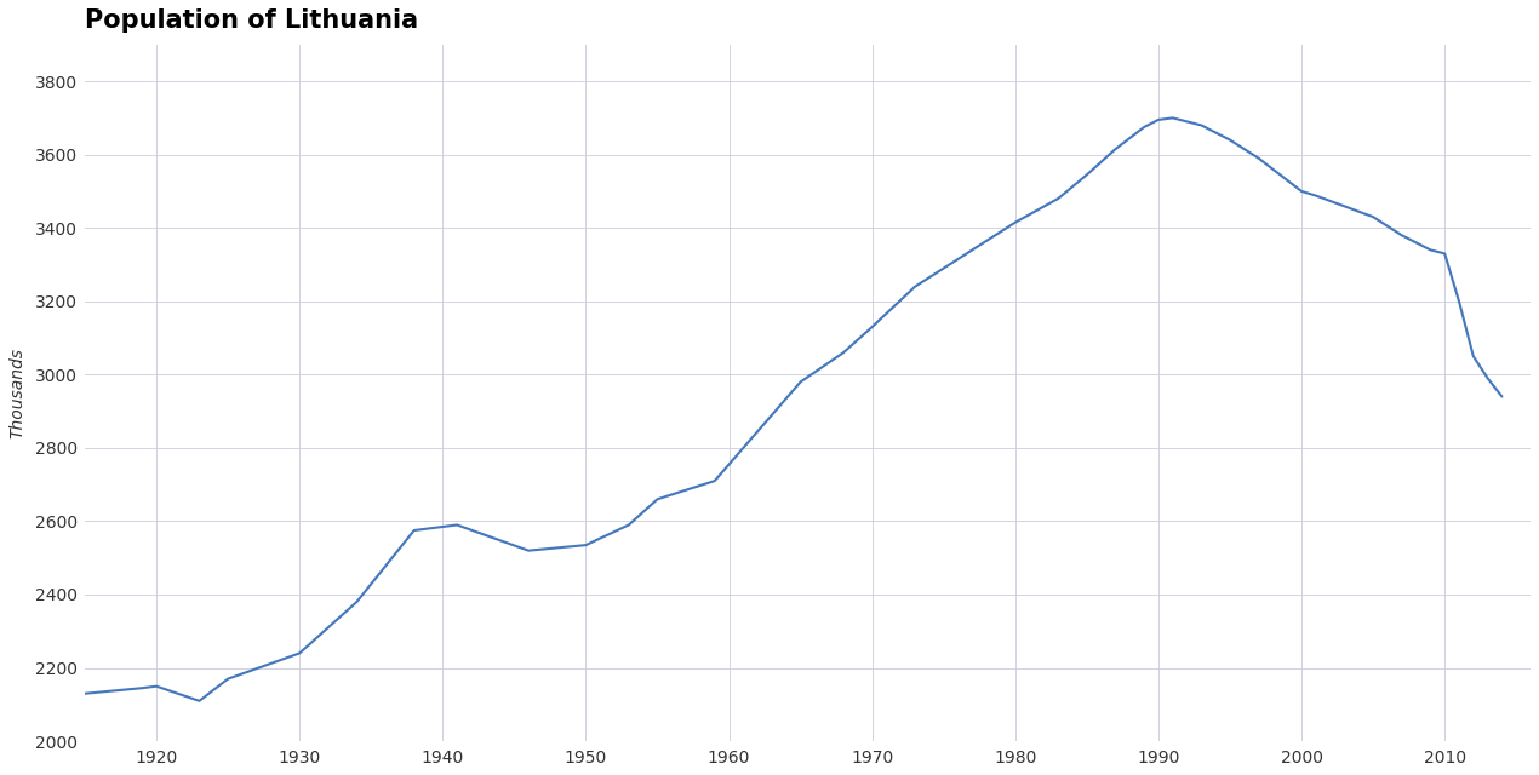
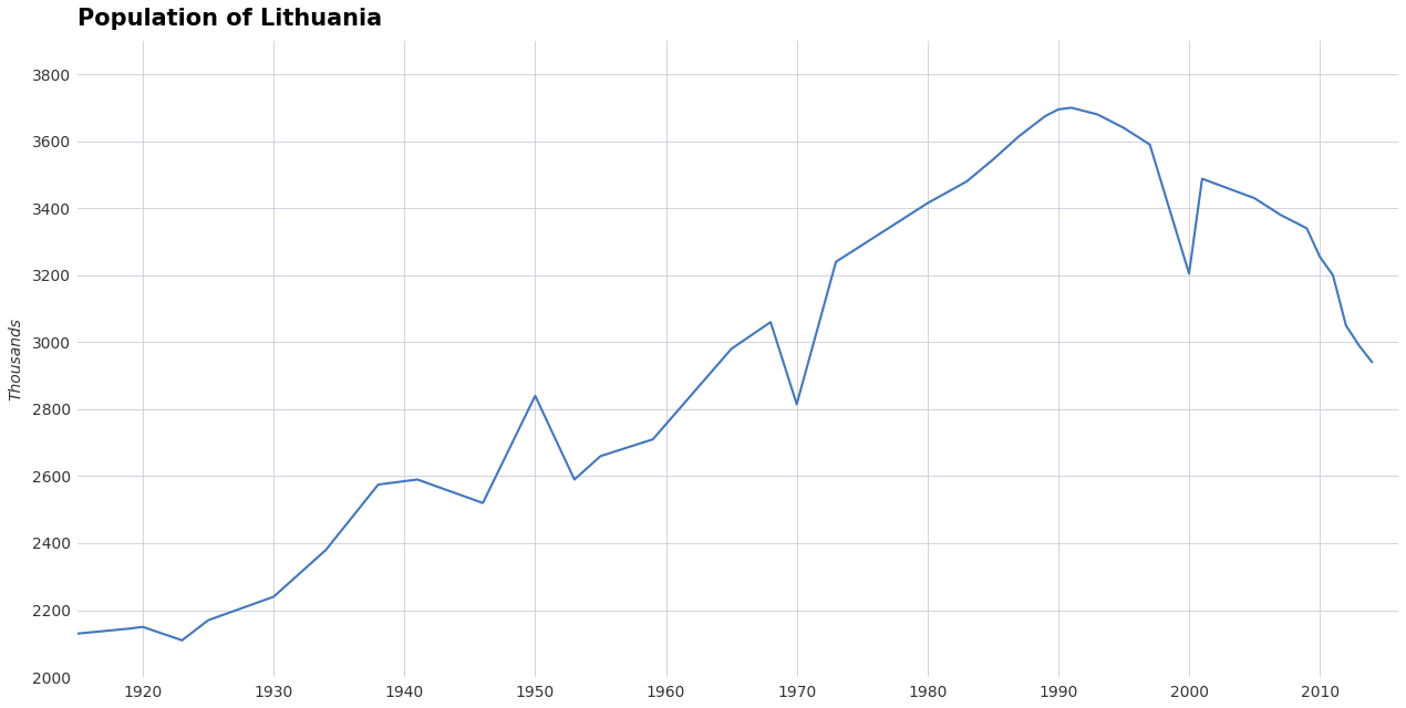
1950: 2535 -> 2840
1970: 3130 -> 2815
2000: 3500 -> 3205
2010: 3330 -> 3255
